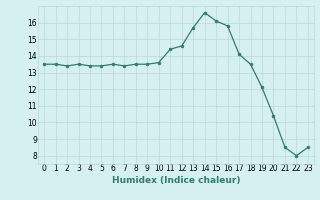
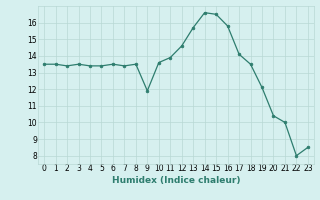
9: 13.5 -> 11.9
11: 14.4 -> 13.9
15: 16.1 -> 16.5
21: 8.5 -> 10.0
